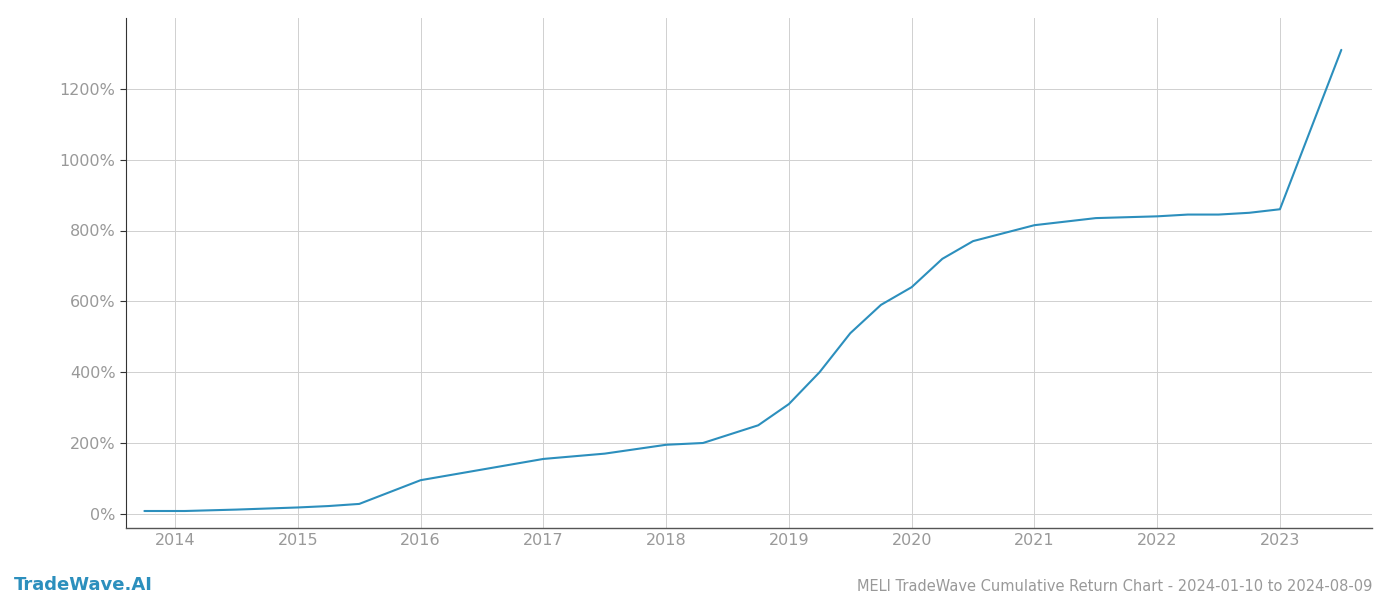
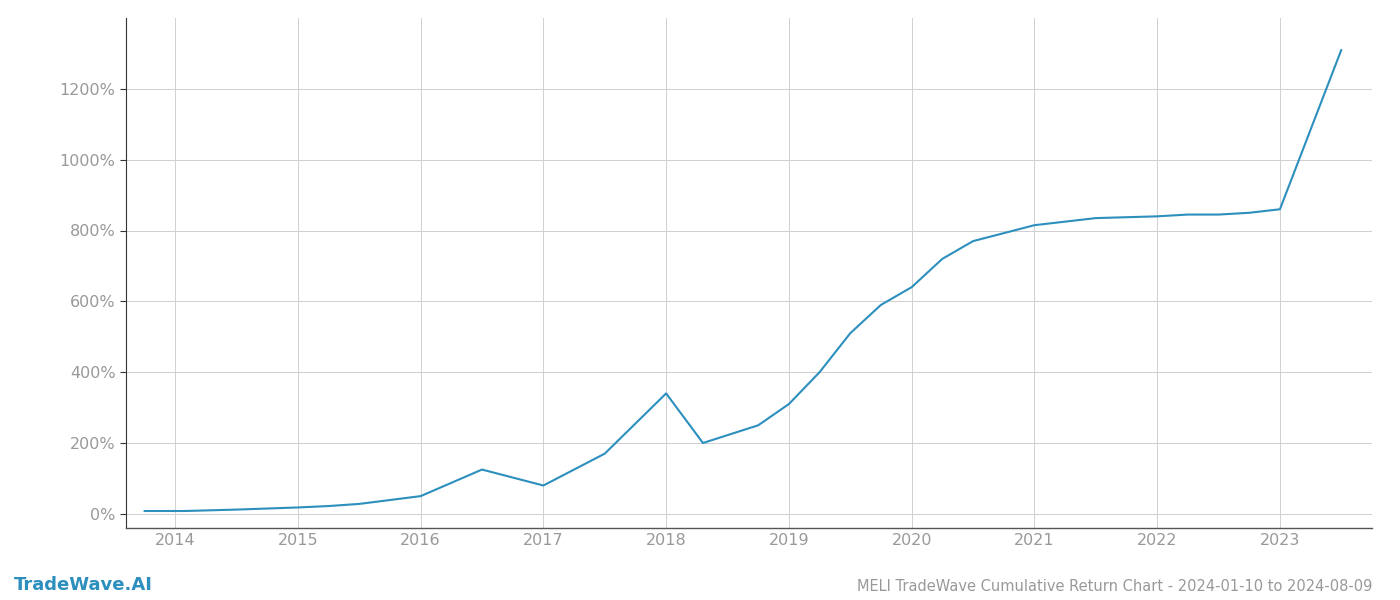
2016: 95% -> 50%
2017: 155% -> 80%
2018: 195% -> 340%
